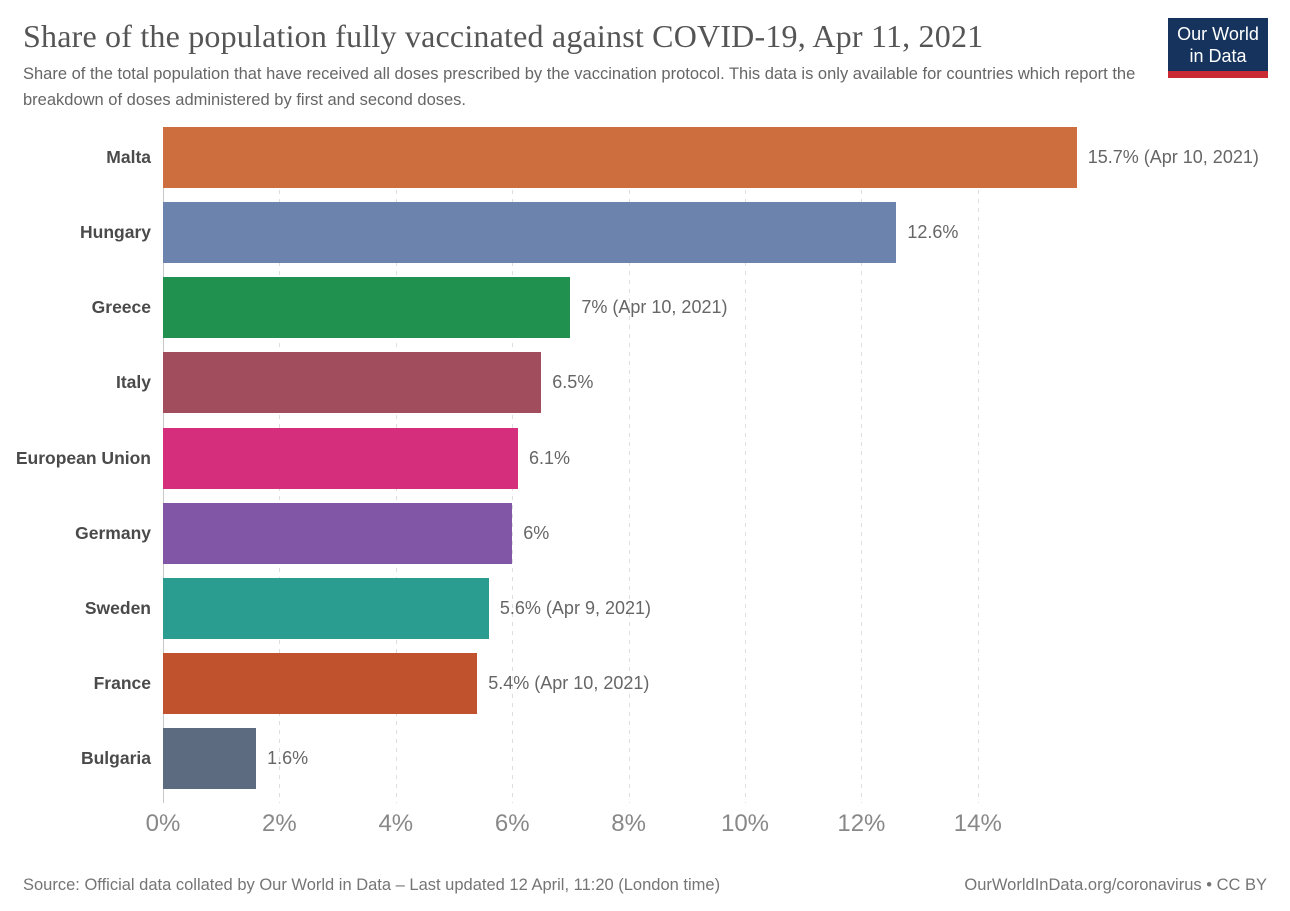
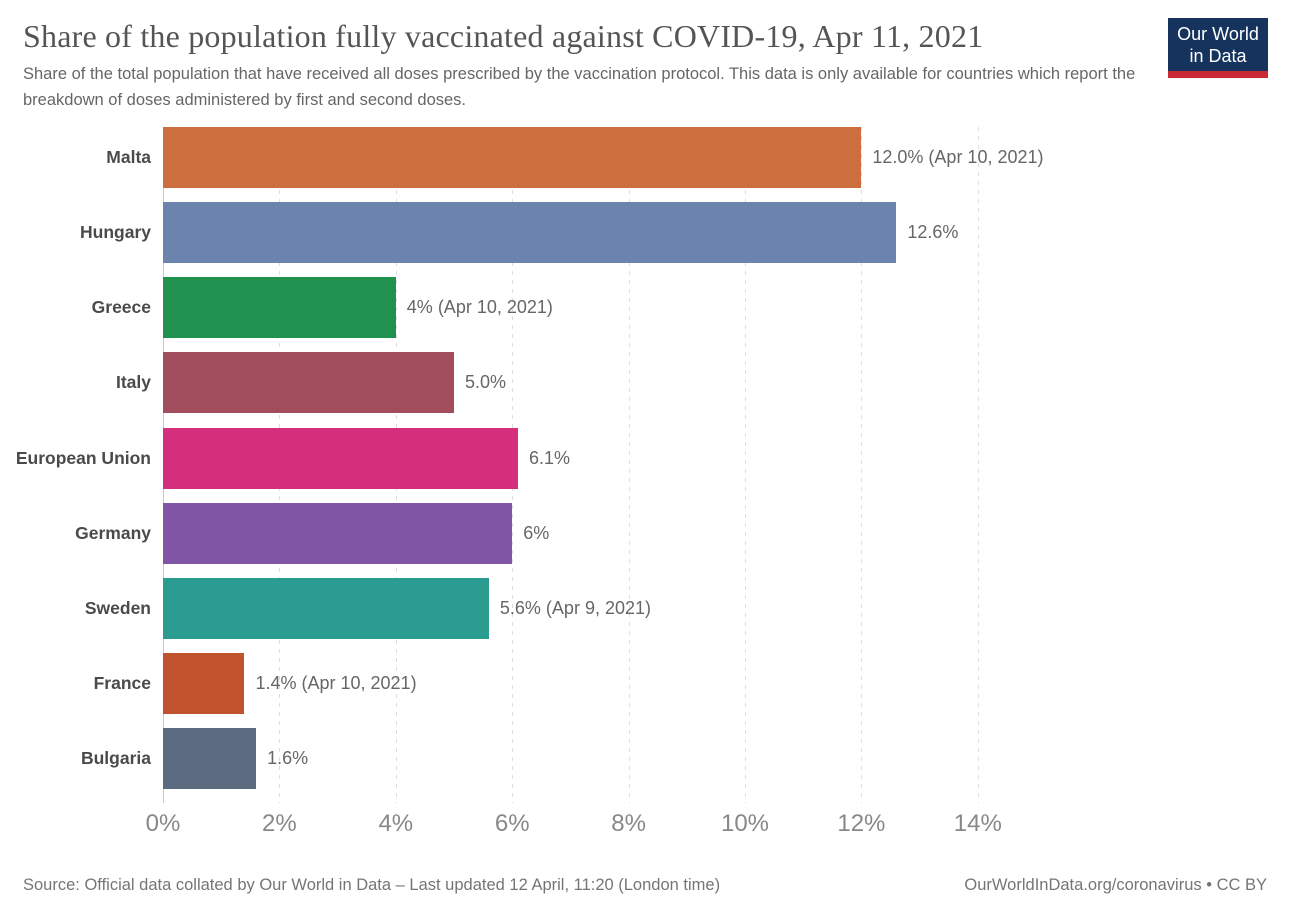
Malta: 15.7% -> 12.0%
Greece: 7% -> 4%
Italy: 6.5% -> 5.0%
France: 5.4% -> 1.4%
